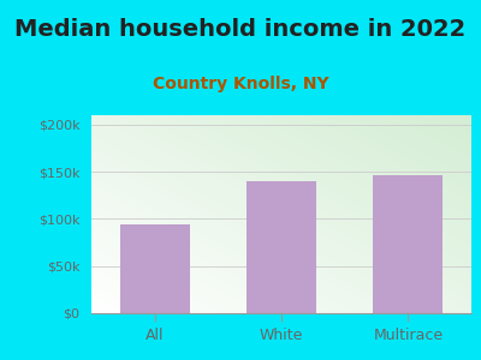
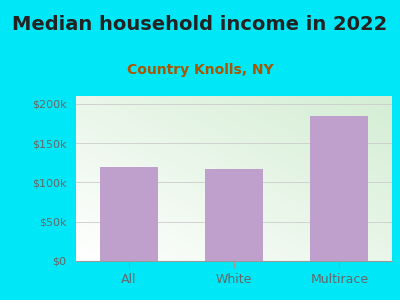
All: $94k -> $120k
White: $140k -> $117k
Multirace: $146k -> $185k
